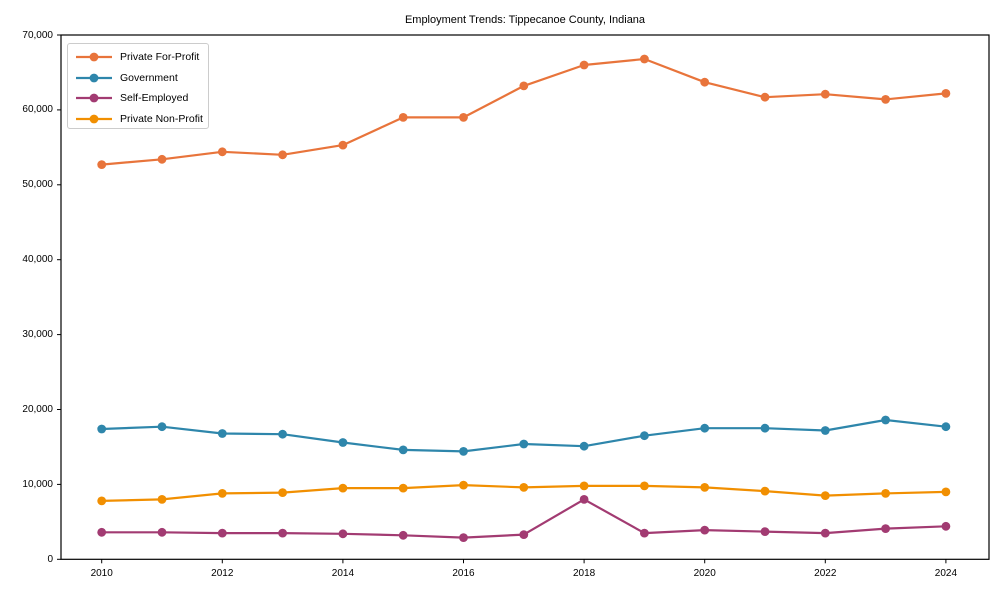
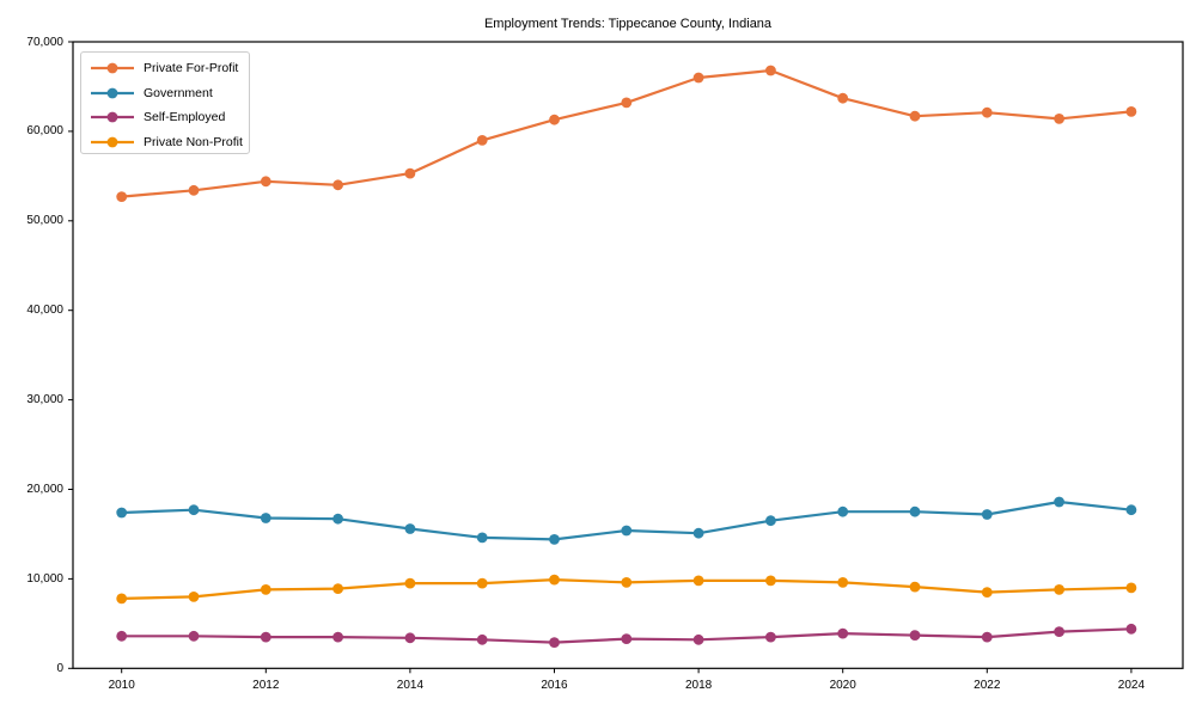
Private For-Profit/2016: 59000 -> 61000
Self-Employed/2018: 8000 -> 3000
